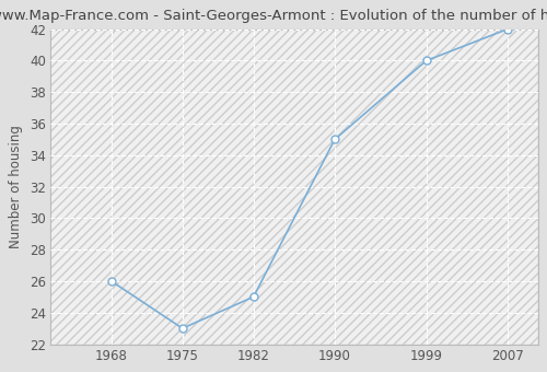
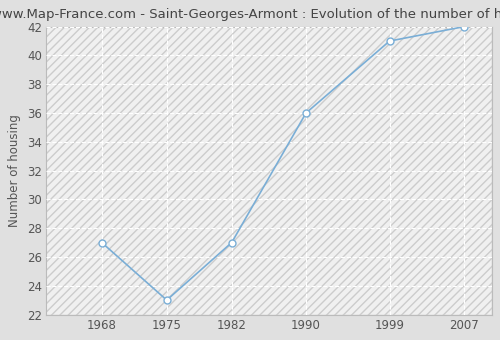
1968: 26 -> 27
1982: 25 -> 27
1990: 35 -> 36
1999: 40 -> 41
